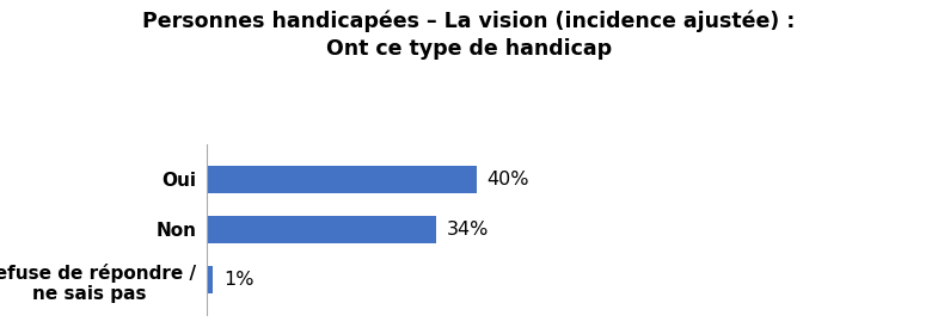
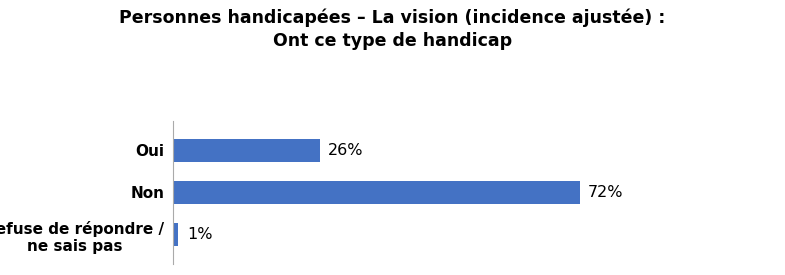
Oui: 40% -> 26%
Non: 34% -> 72%
